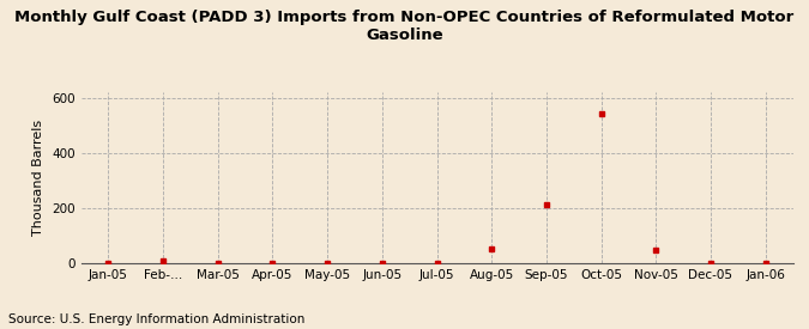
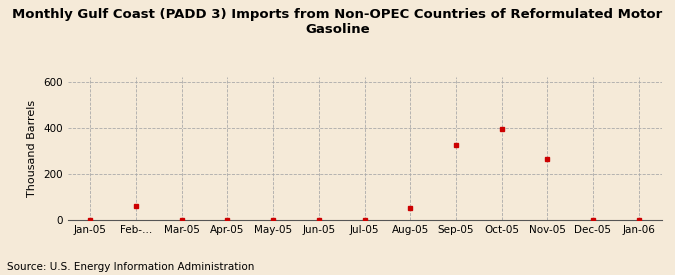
Feb-…: 8 -> 60
Sep-05: 214 -> 325
Oct-05: 543 -> 395
Nov-05: 48 -> 265
